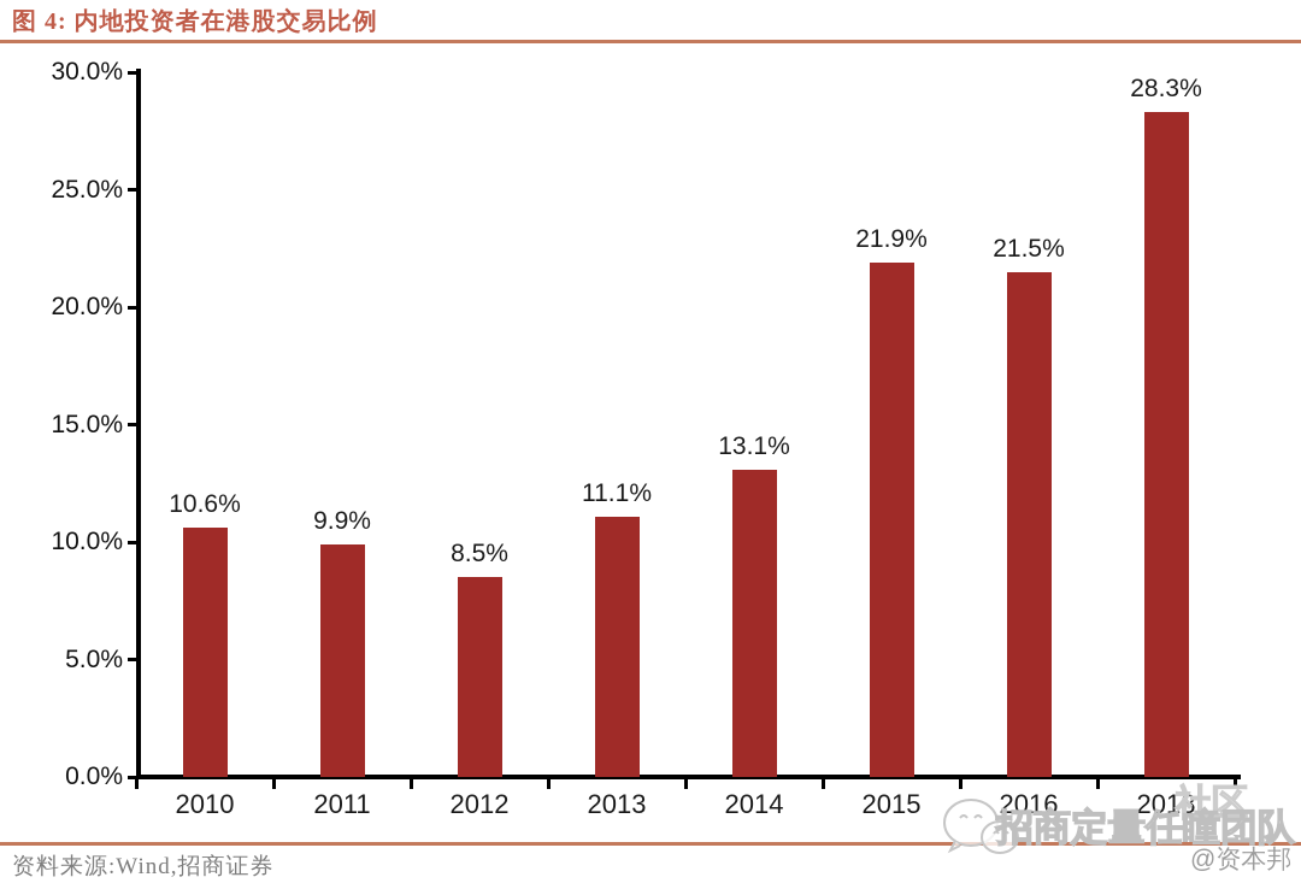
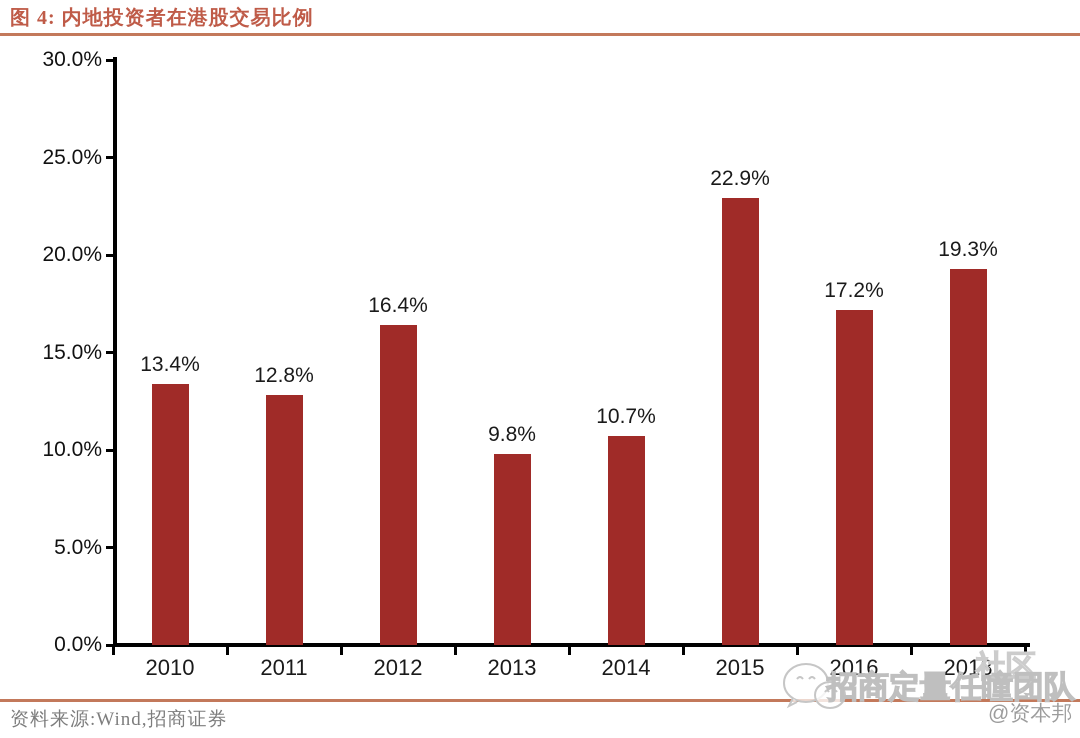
2010: 10.6% -> 13.4%
2011: 9.9% -> 12.8%
2012: 8.5% -> 16.4%
2013: 11.1% -> 9.8%
2014: 13.1% -> 10.7%
2015: 21.9% -> 22.9%
2016: 21.5% -> 17.2%
2018: 28.3% -> 19.3%
